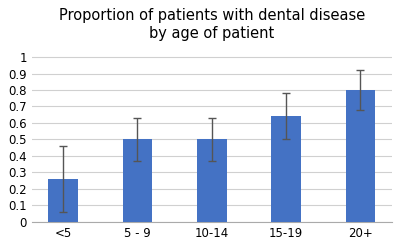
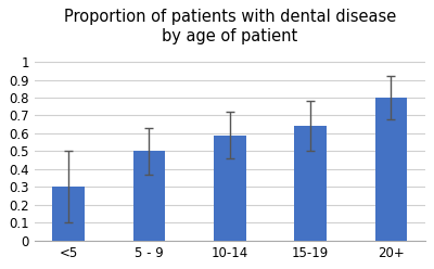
<5: 0.26 -> 0.30
10-14: 0.50 -> 0.59
